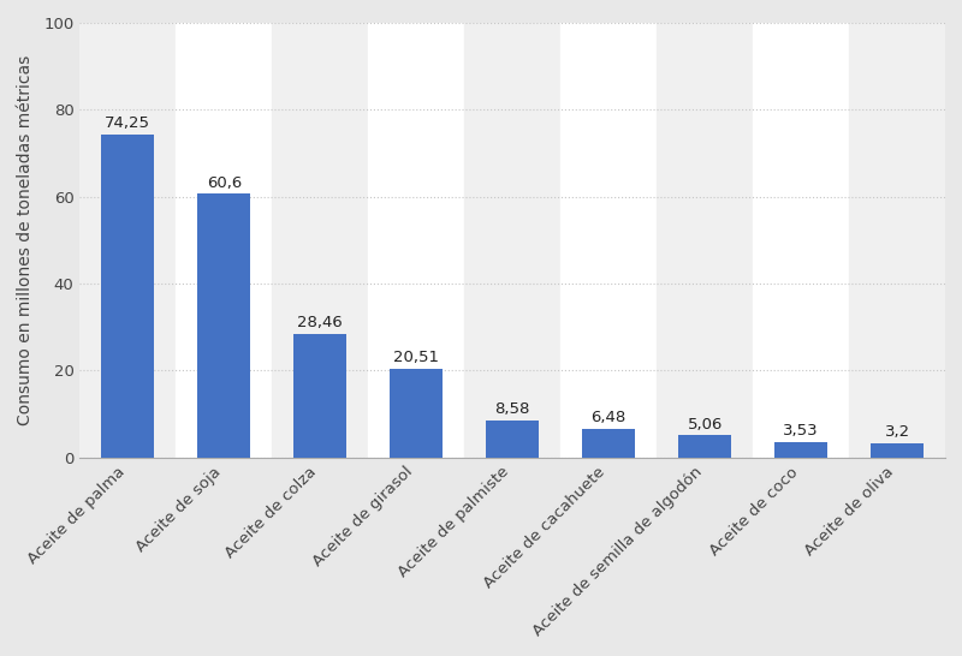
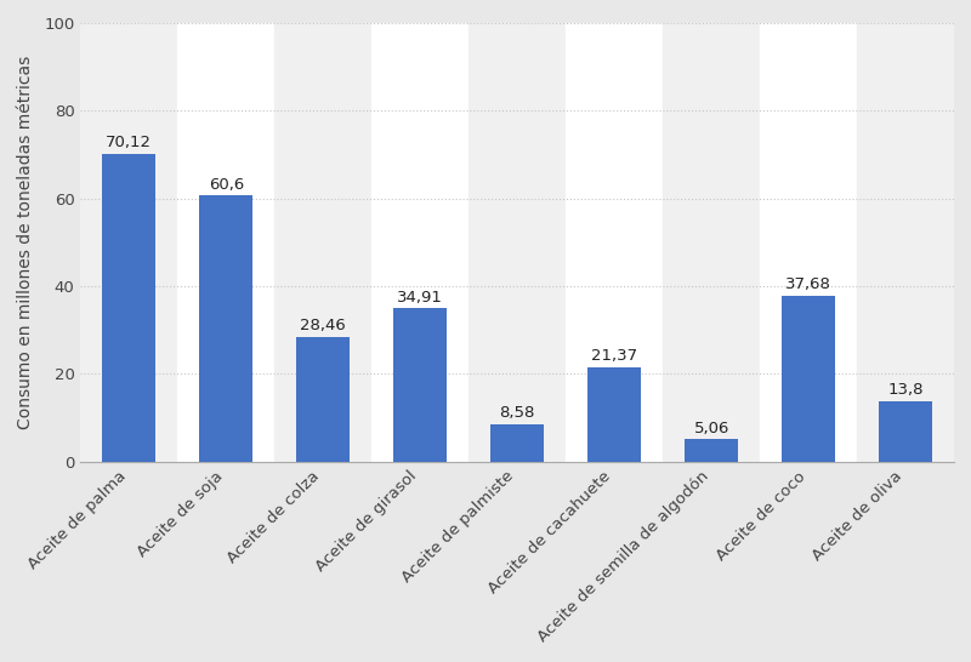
Aceite de palma: 74,25 -> 70,12
Aceite de girasol: 20,51 -> 34,91
Aceite de cacahuete: 6,48 -> 21,37
Aceite de coco: 3,53 -> 37,68
Aceite de oliva: 3,2 -> 13,8
